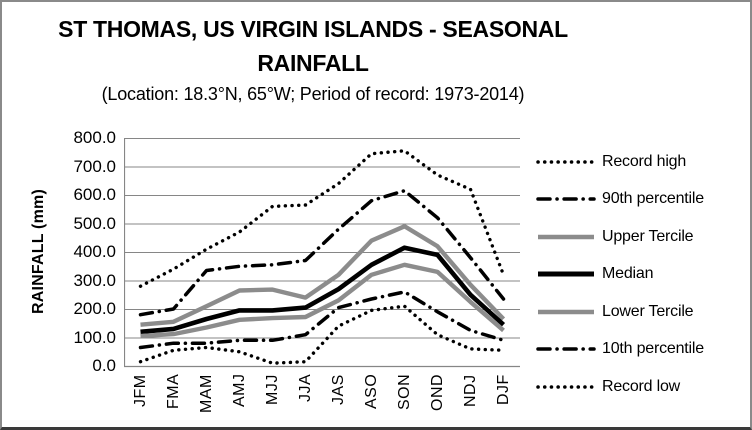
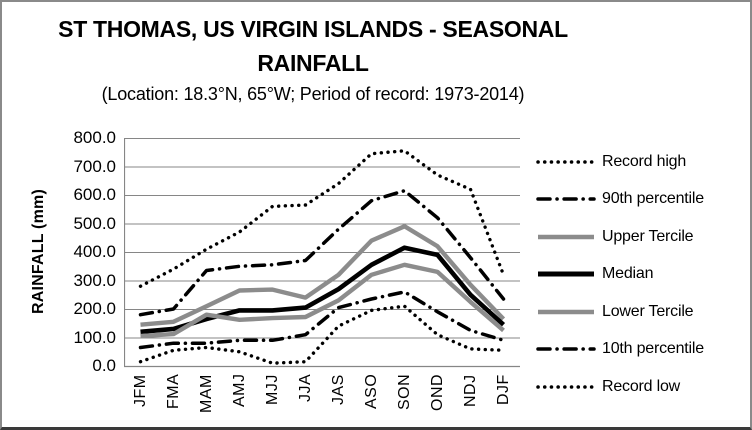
Lower Tercile/MAM: 140 -> 180
